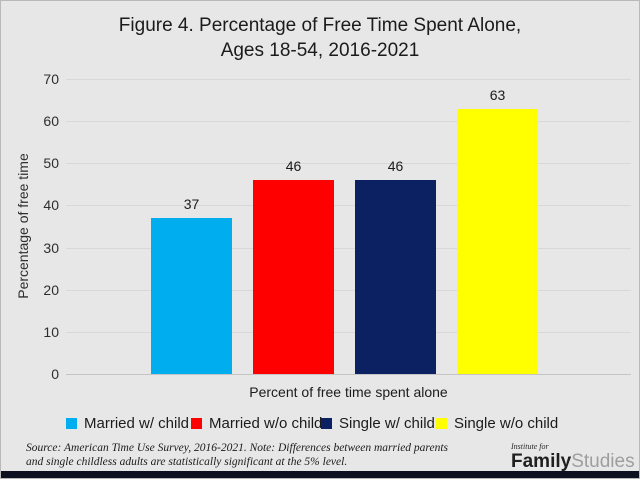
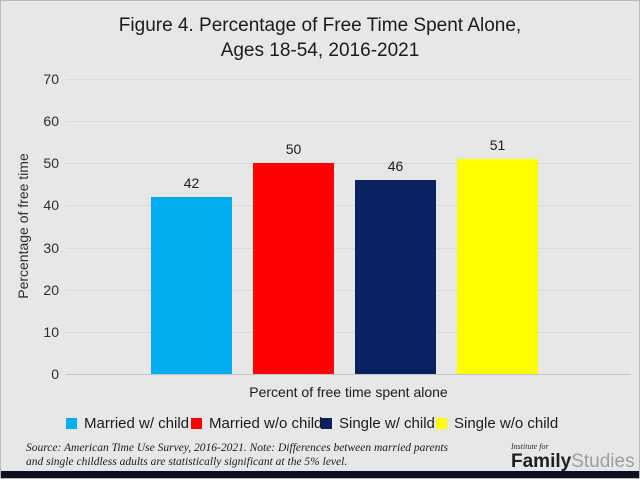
Married w/ child: 37 -> 42
Married w/o child: 46 -> 50
Single w/o child: 63 -> 51
